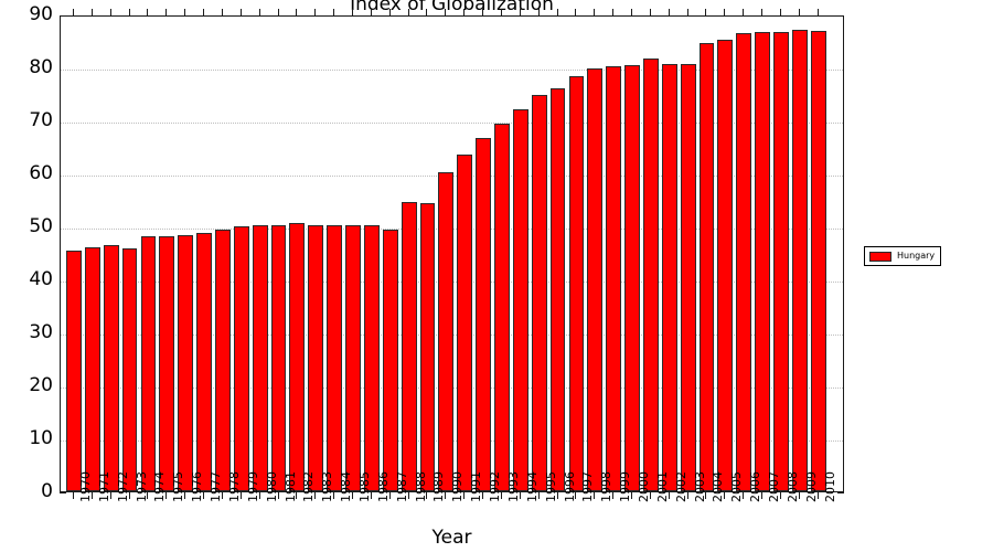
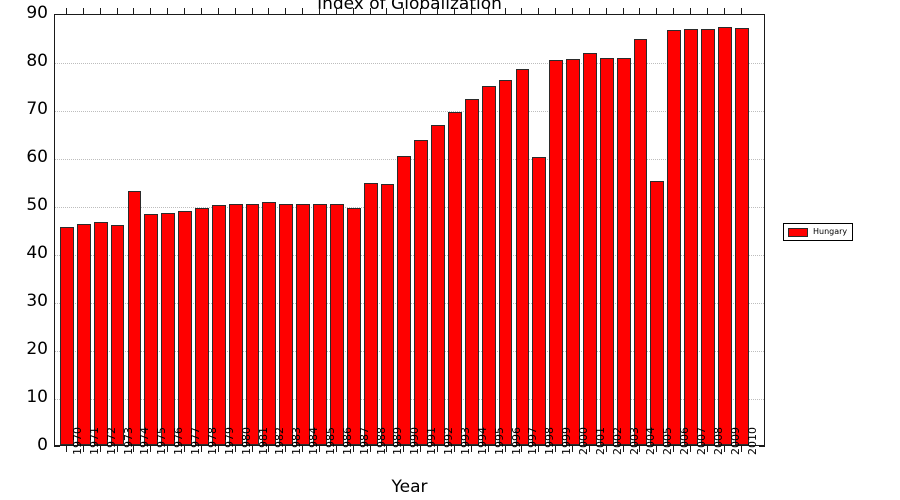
1974: 48 -> 53
1998: 80 -> 60
2005: 85 -> 55
